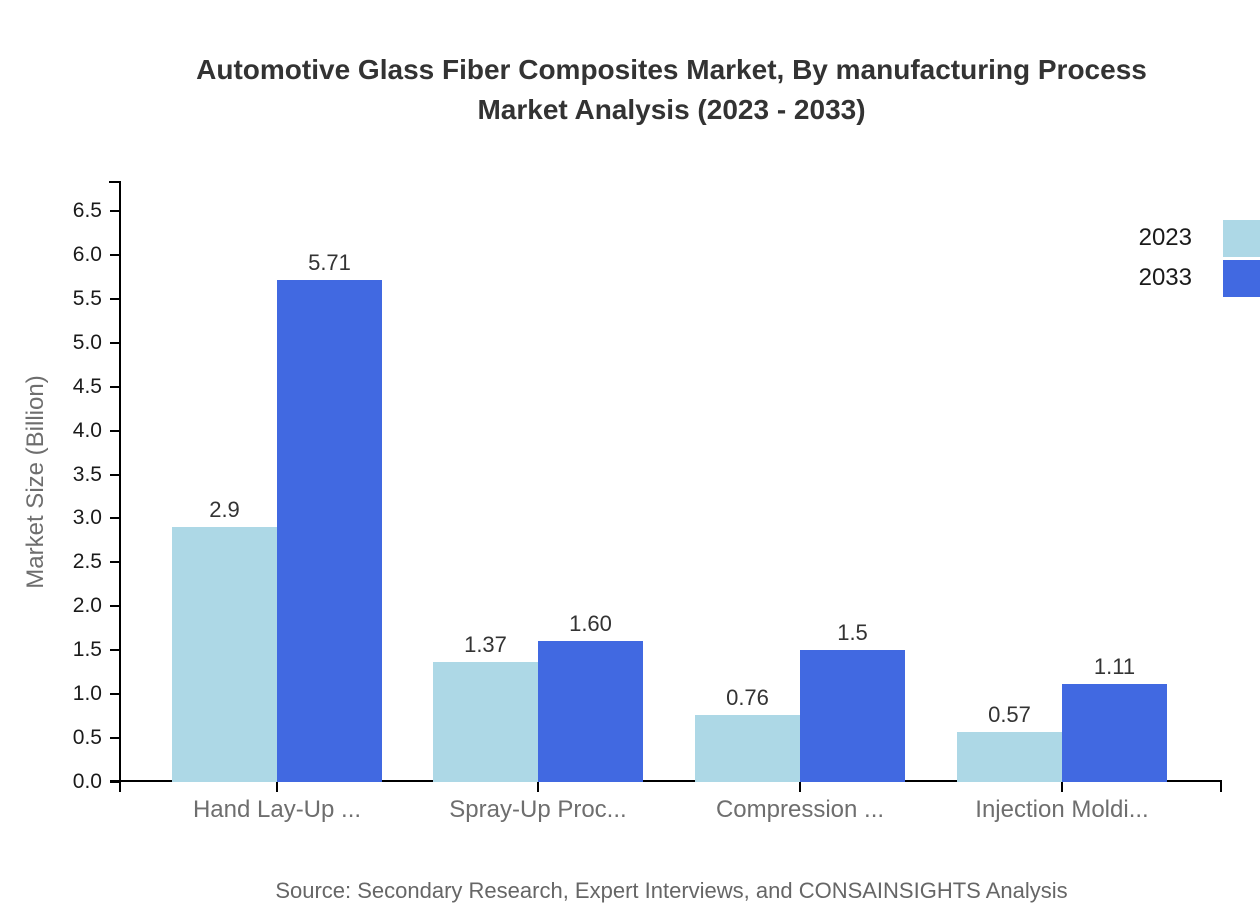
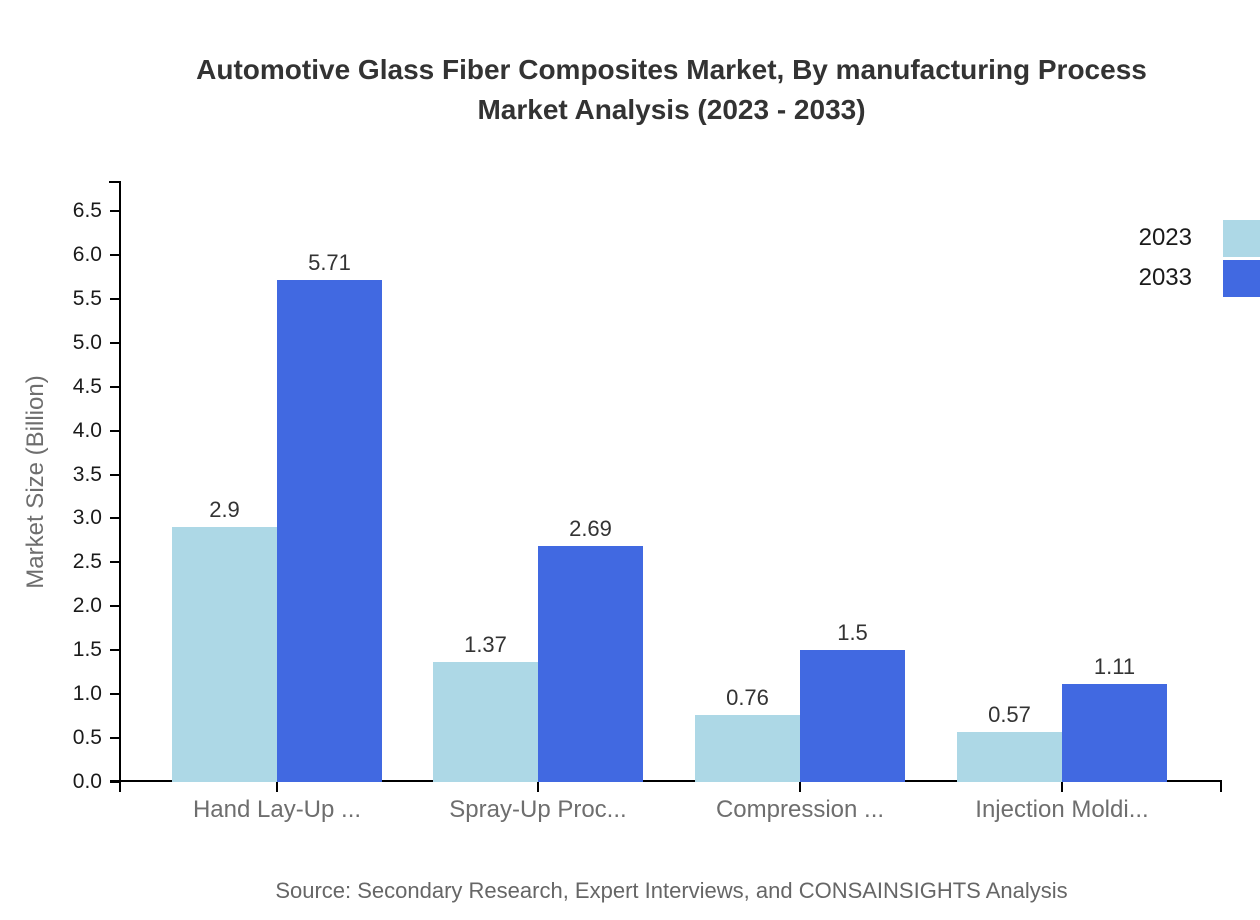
2033/Spray-Up Proc...: 1.60 -> 2.69
